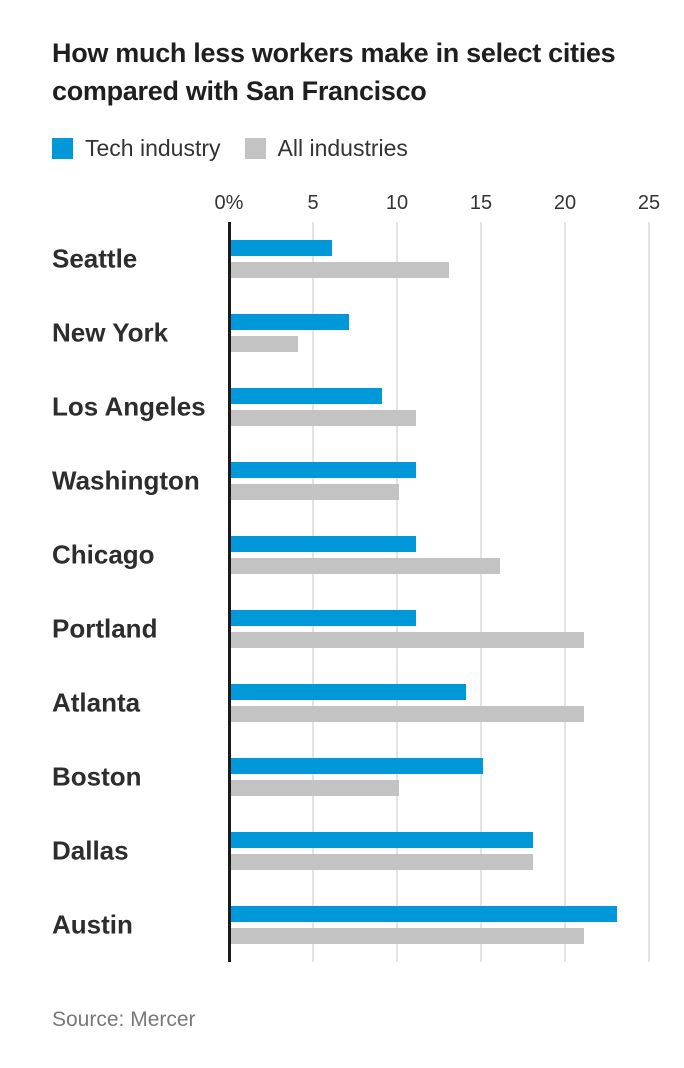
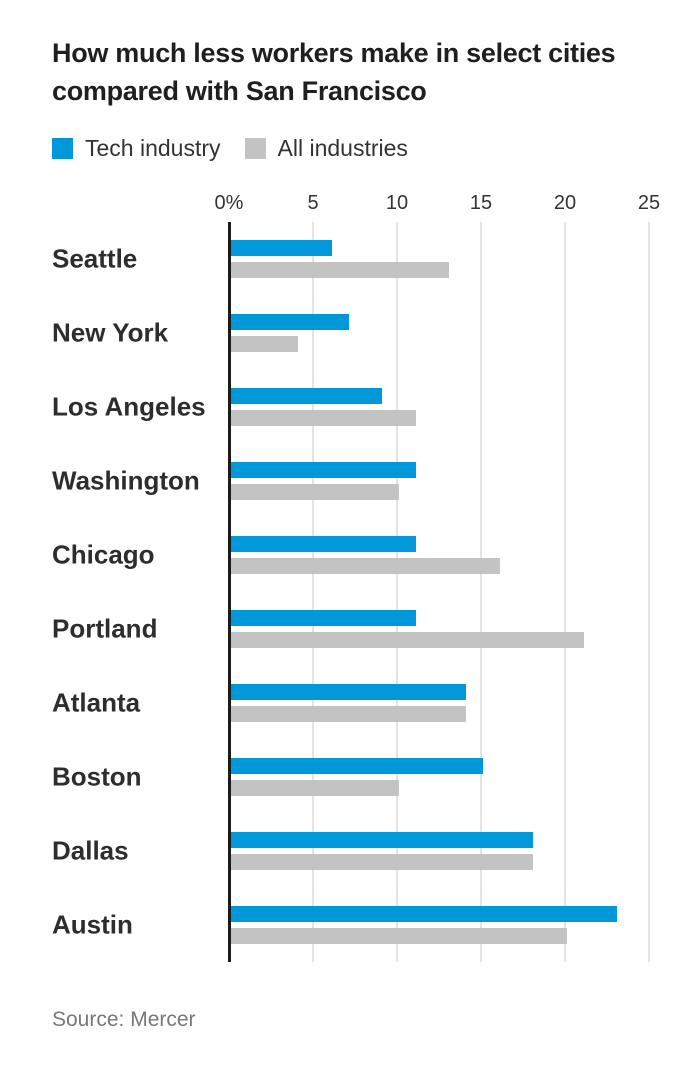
All industries/Atlanta: 21 -> 14
All industries/Austin: 21 -> 20
